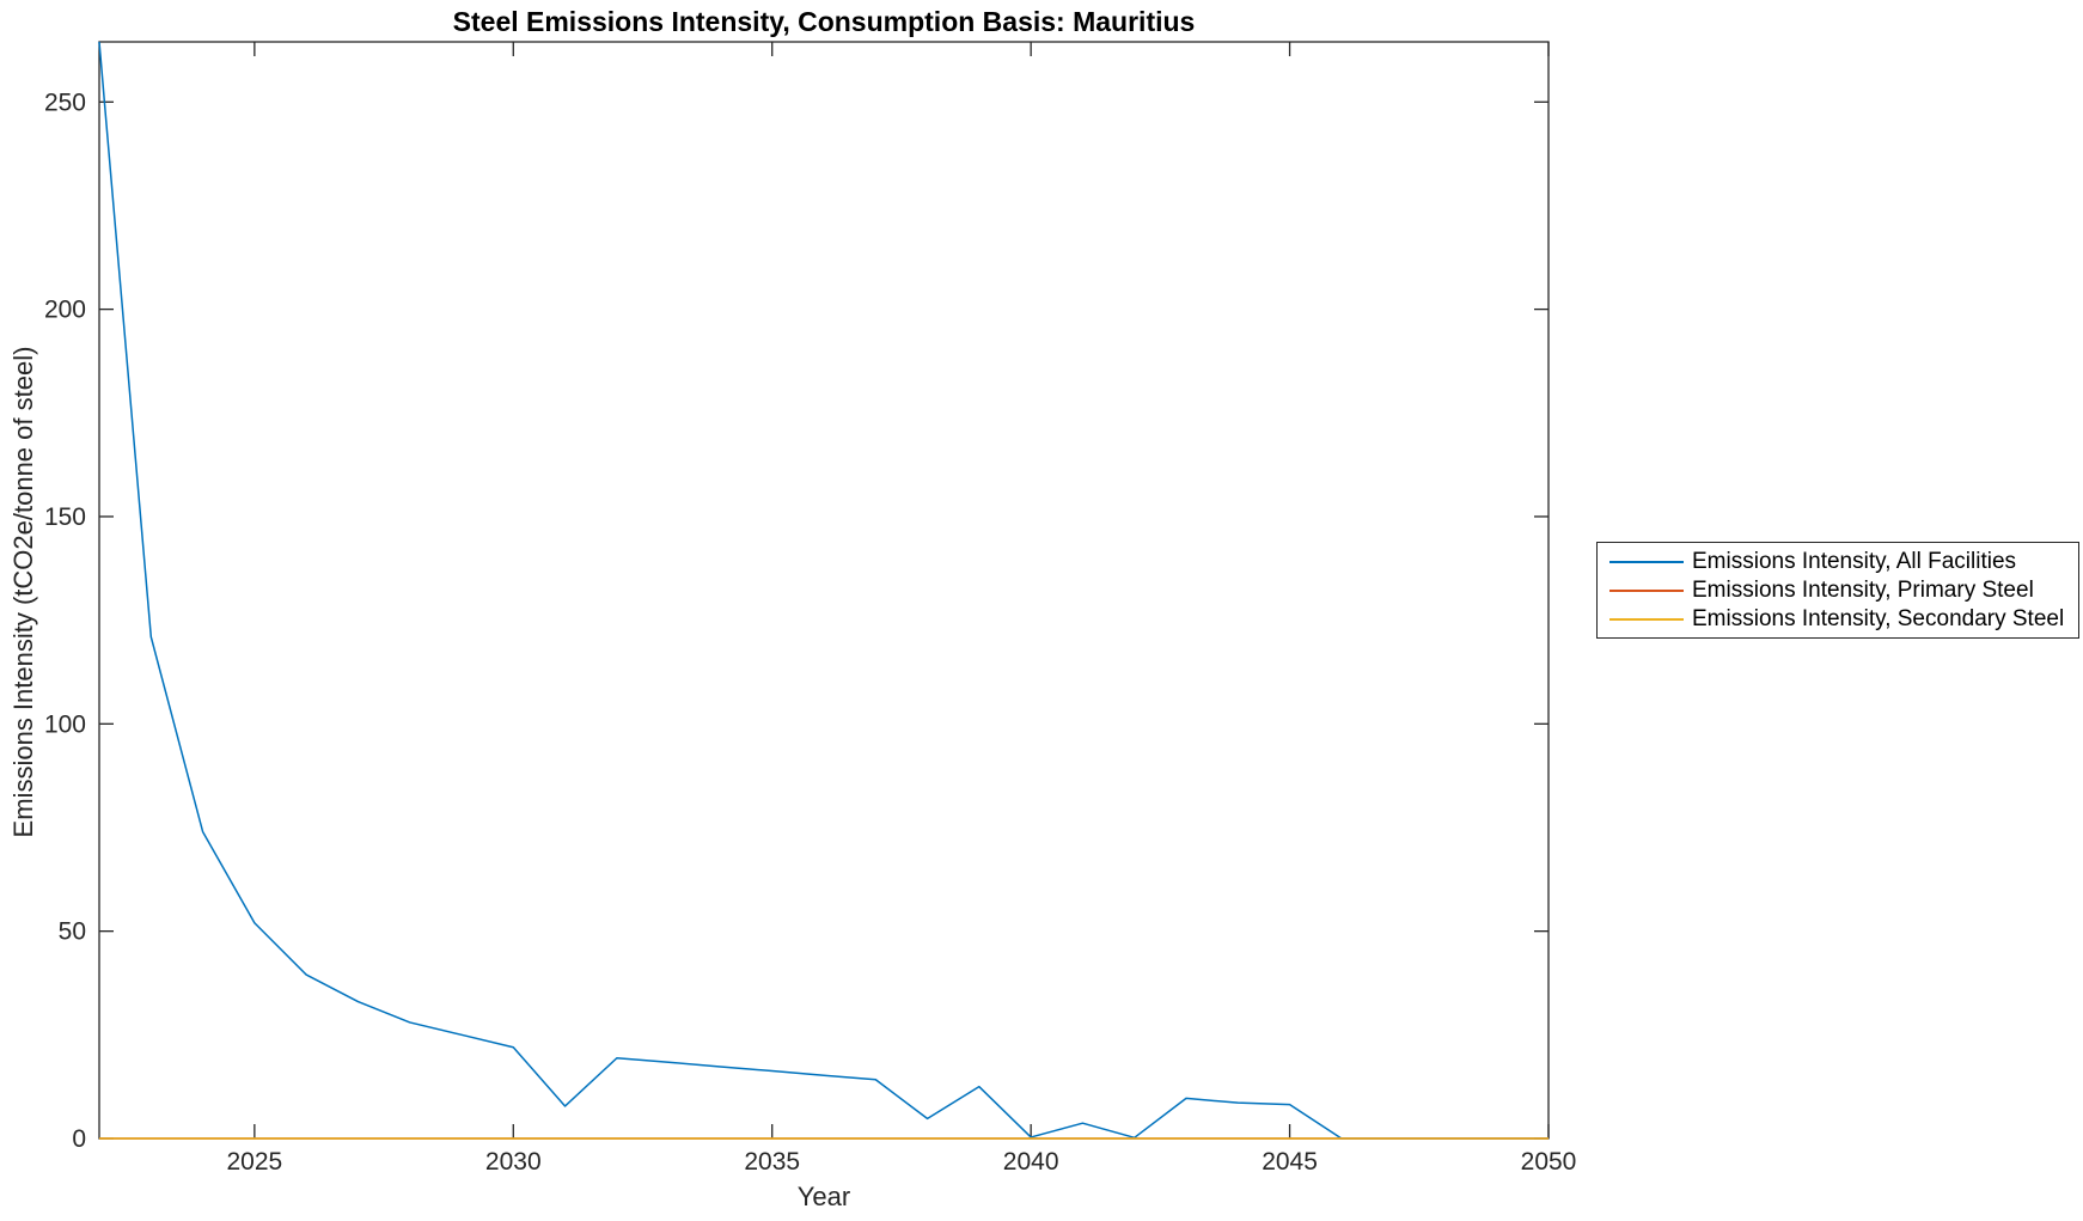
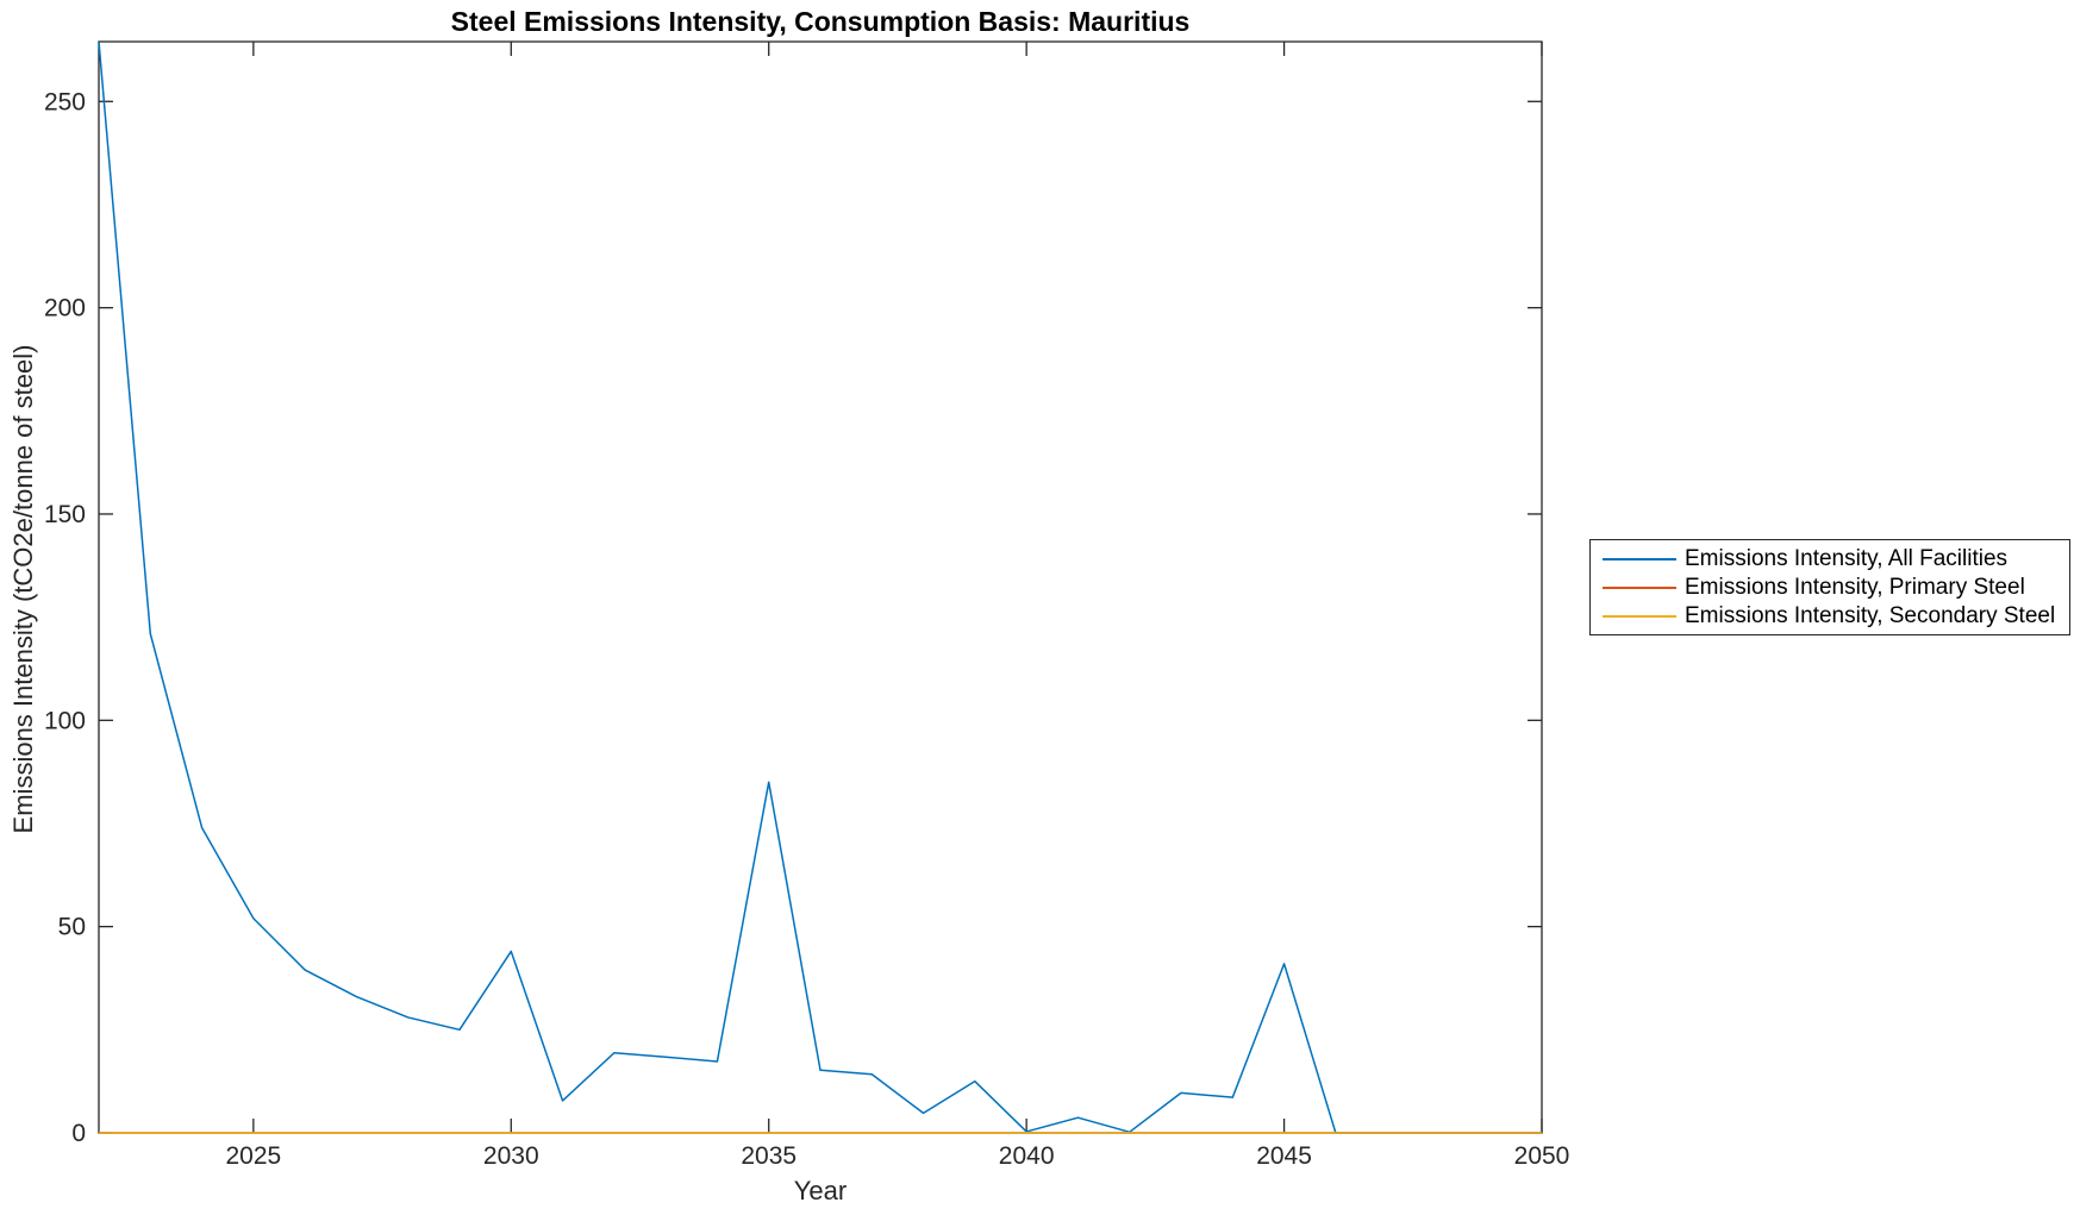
Emissions Intensity, All Facilities/2030: 22 -> 44
Emissions Intensity, All Facilities/2035: 16 -> 85
Emissions Intensity, All Facilities/2045: 8 -> 41
